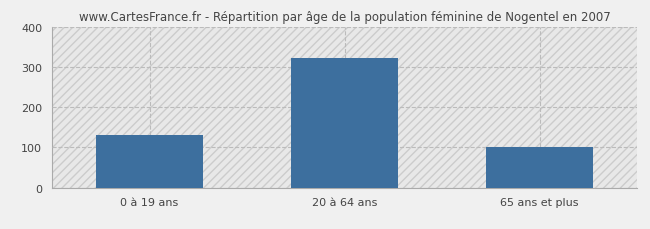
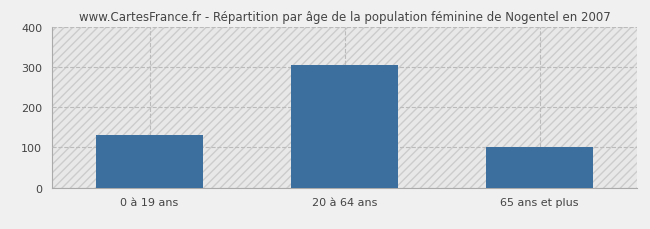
20 à 64 ans: 323 -> 305
